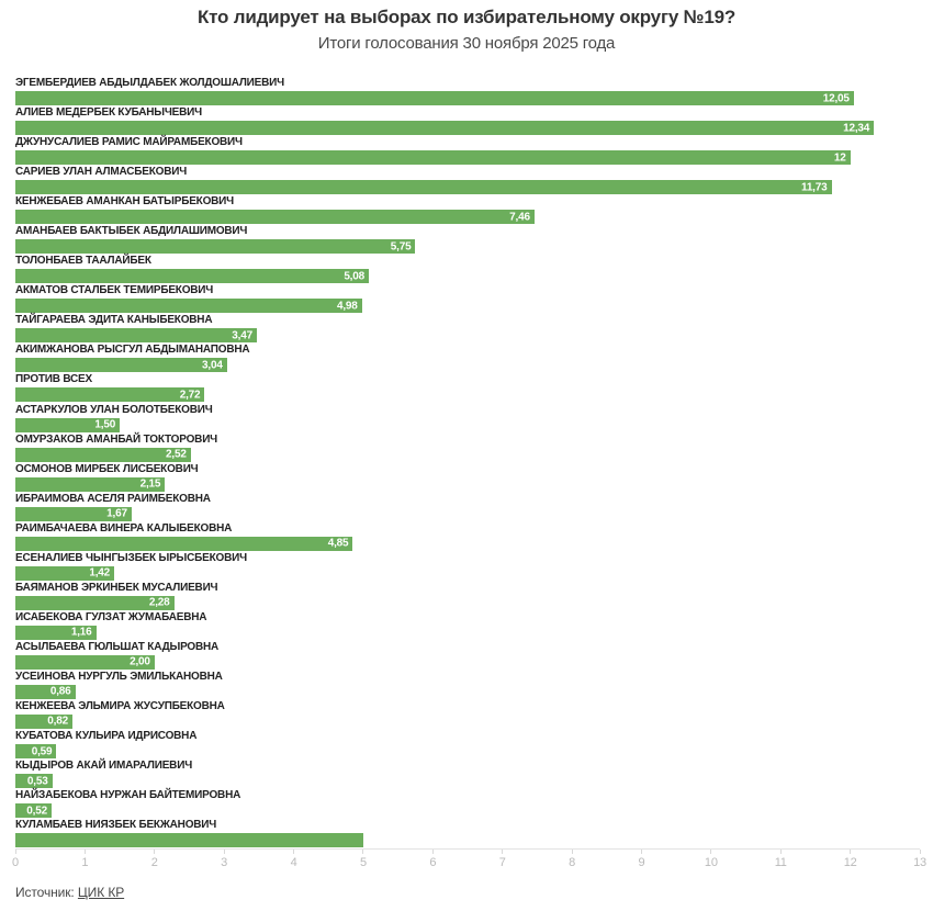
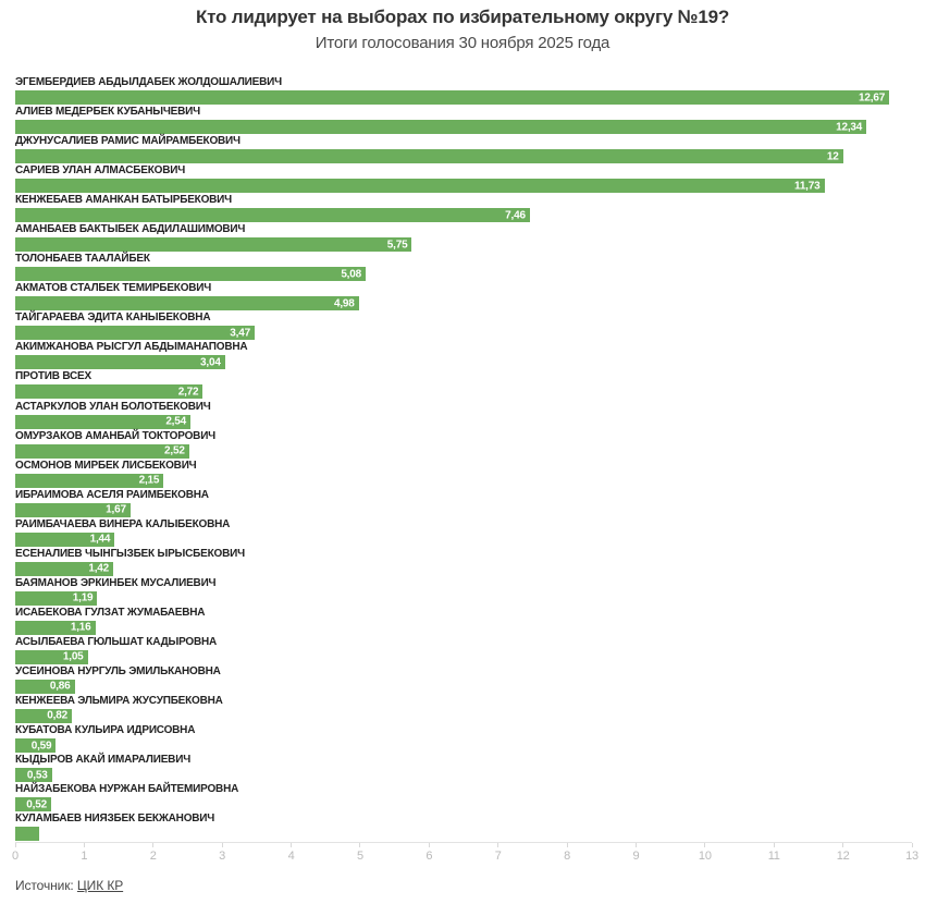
ЭГЕМБЕРДИЕВ АБДЫЛДАБЕК ЖОЛДОШАЛИЕВИЧ: 12,05 -> 12,67
АСТАРКУЛОВ УЛАН БОЛОТБЕКОВИЧ: 1,50 -> 2,54
РАИМБАЧАЕВА ВИНЕРА КАЛЫБЕКОВНА: 4,85 -> 1,44
БАЯМАНОВ ЭРКИНБЕК МУСАЛИЕВИЧ: 2,28 -> 1,19
АСЫЛБАЕВА ГЮЛЬШАТ КАДЫРОВНА: 2,00 -> 1,05
КУЛАМБАЕВ НИЯЗБЕК БЕКЖАНОВИЧ: 5.0 -> 0.3
